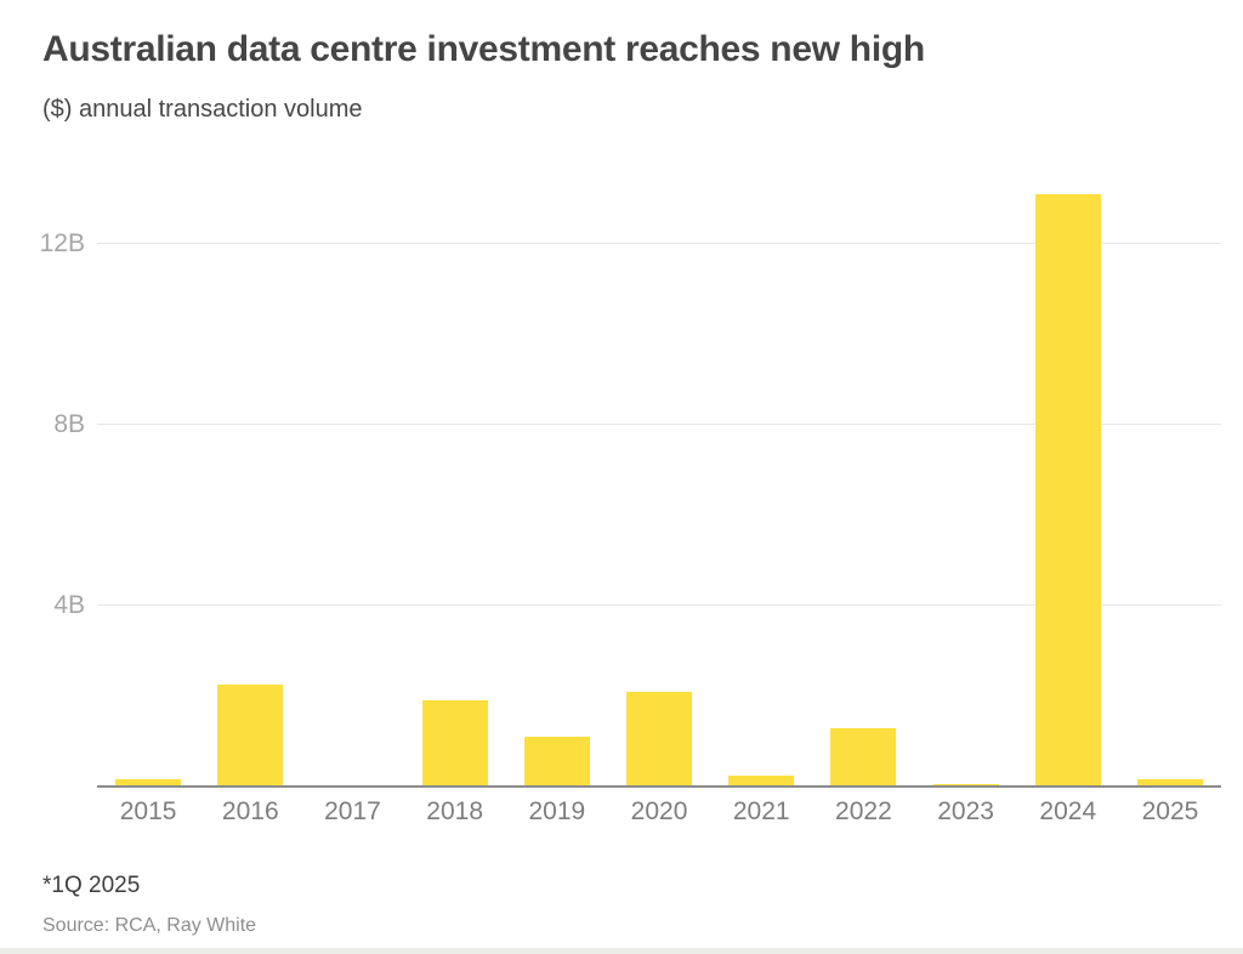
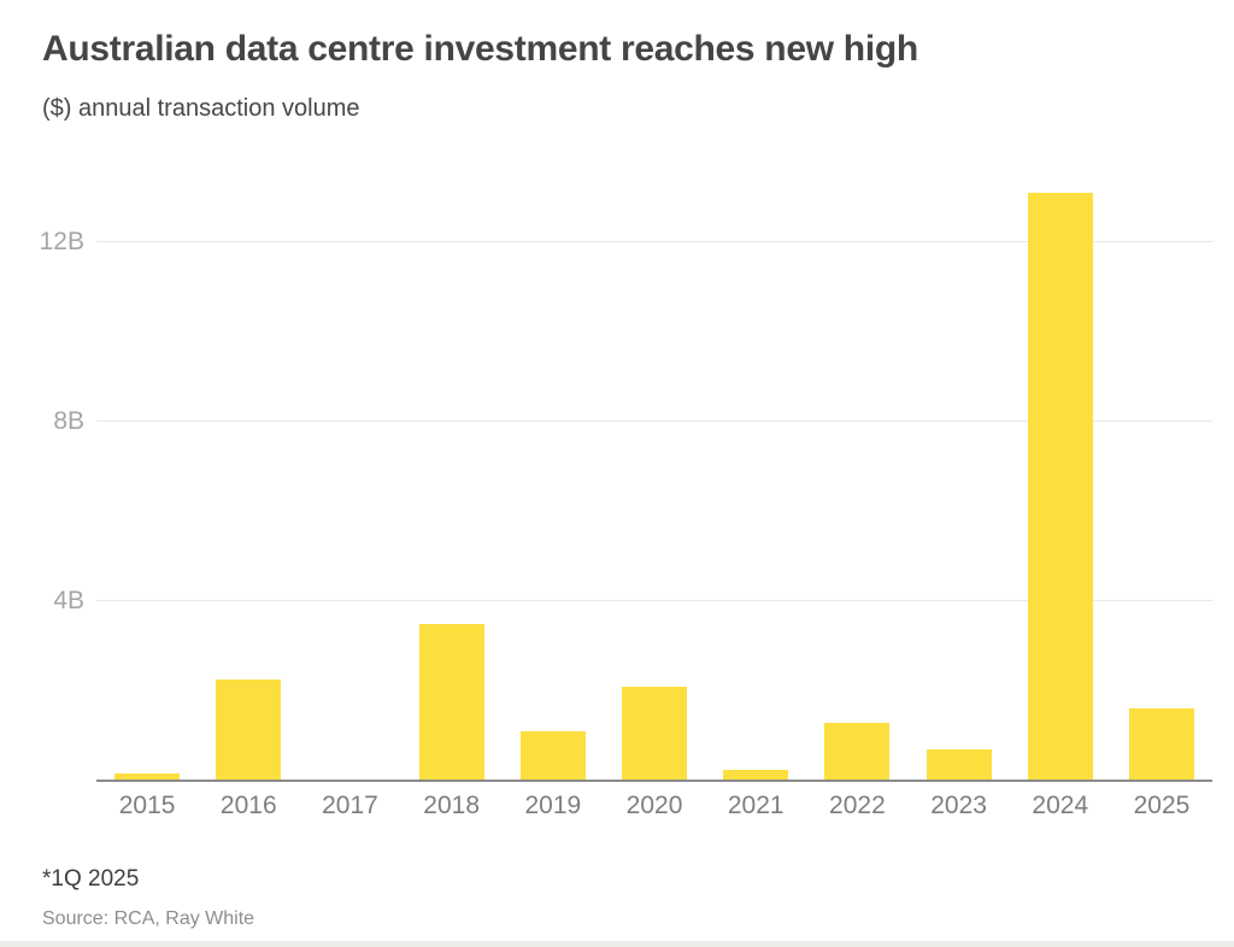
2018: 1.9B -> 3.5B
2023: 0.1B -> 0.7B
2025: 0.1B -> 1.6B
